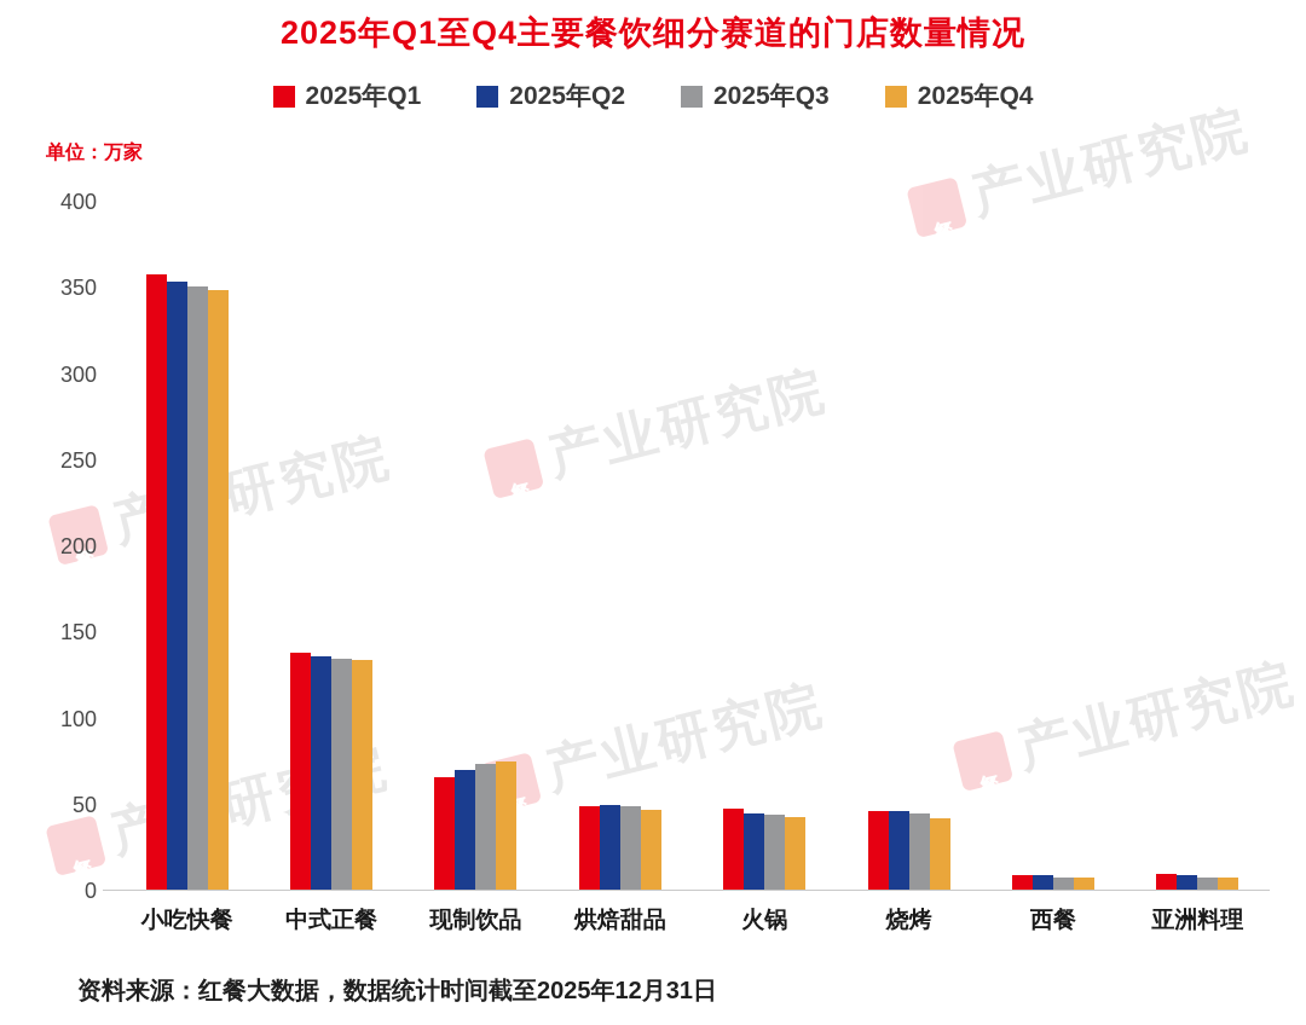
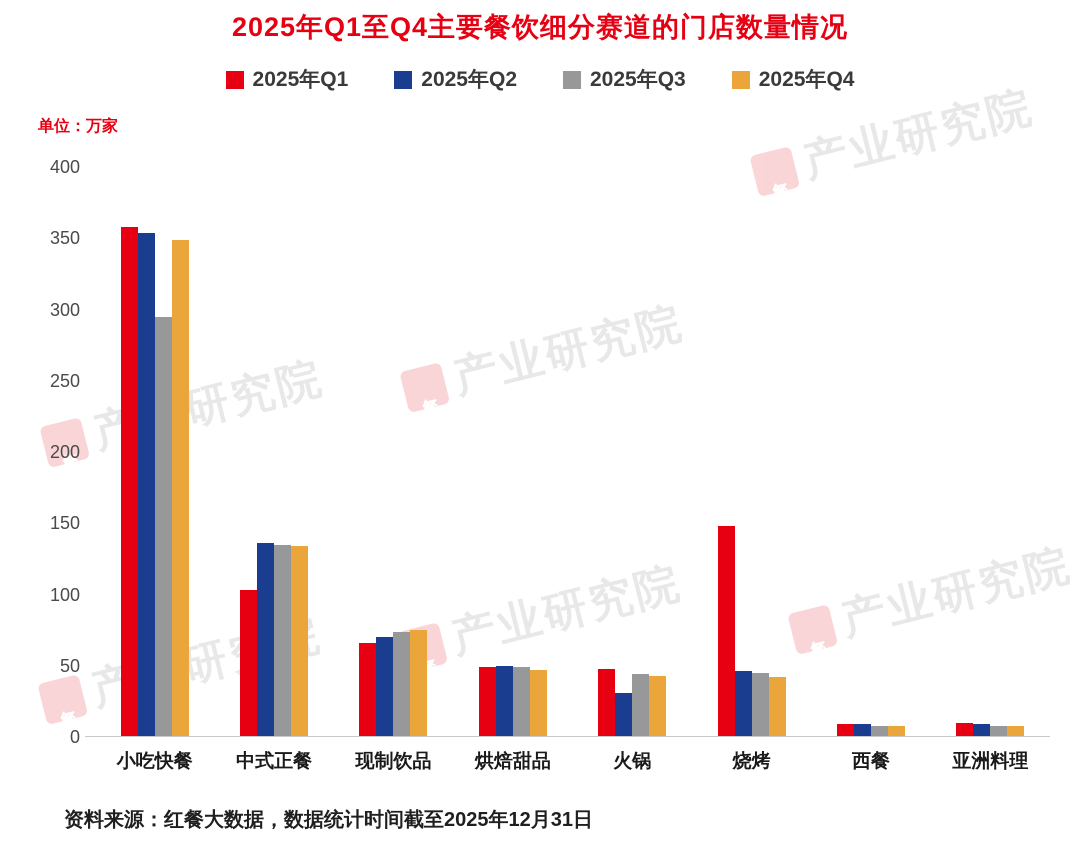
2025年Q3/小吃快餐: 351 -> 295
2025年Q1/中式正餐: 138 -> 103
2025年Q2/火锅: 45 -> 31
2025年Q1/烧烤: 46 -> 148
